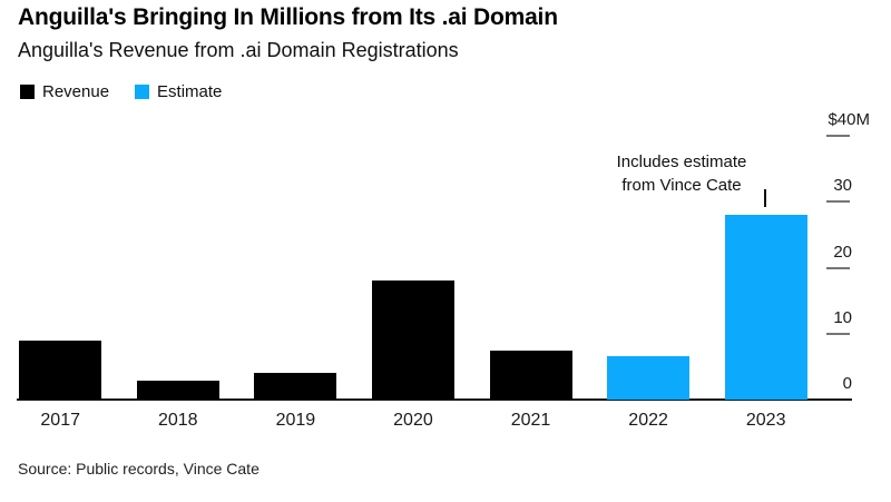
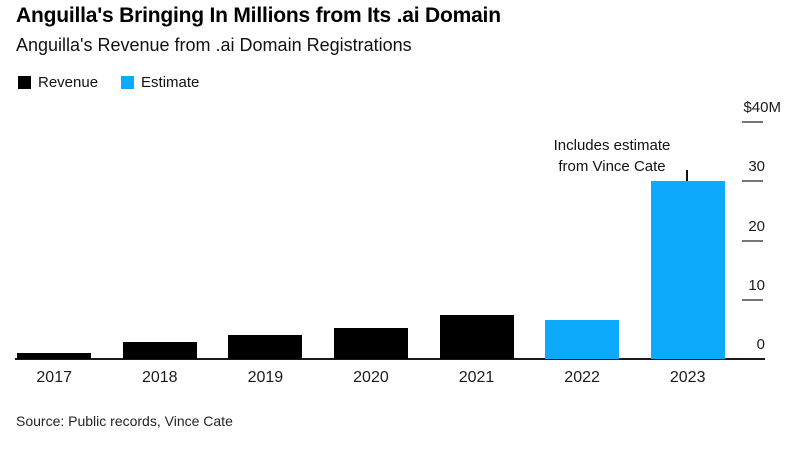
Revenue/2017: 9 -> 1
Revenue/2020: 18 -> 5
Estimate/2023: 28 -> 30
